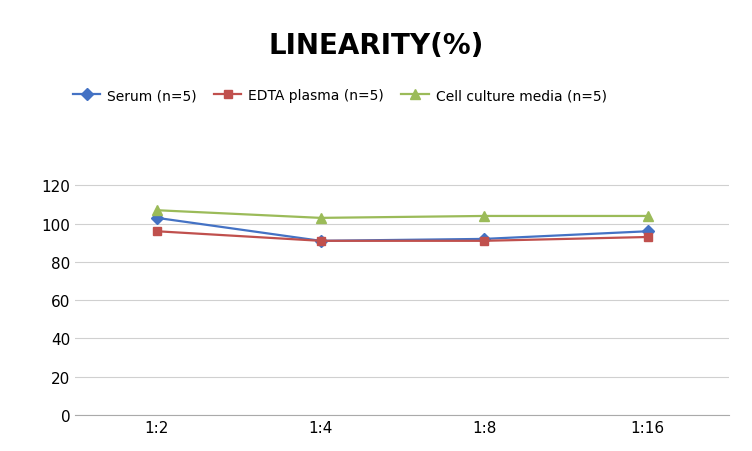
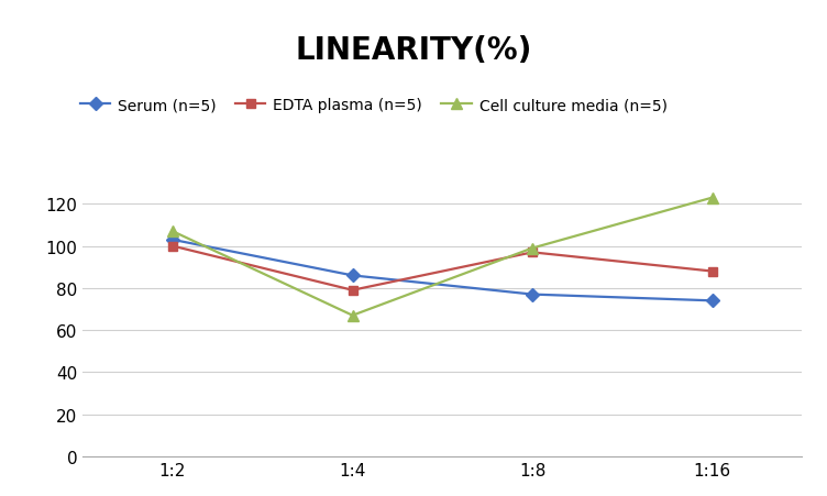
EDTA plasma (n=5)/1:2: 96 -> 100
Serum (n=5)/1:4: 91 -> 86
EDTA plasma (n=5)/1:4: 91 -> 79
Cell culture media (n=5)/1:4: 103 -> 67
Serum (n=5)/1:8: 92 -> 77
EDTA plasma (n=5)/1:8: 91 -> 97
Cell culture media (n=5)/1:8: 104 -> 99
Serum (n=5)/1:16: 96 -> 74
EDTA plasma (n=5)/1:16: 93 -> 88
Cell culture media (n=5)/1:16: 104 -> 123
